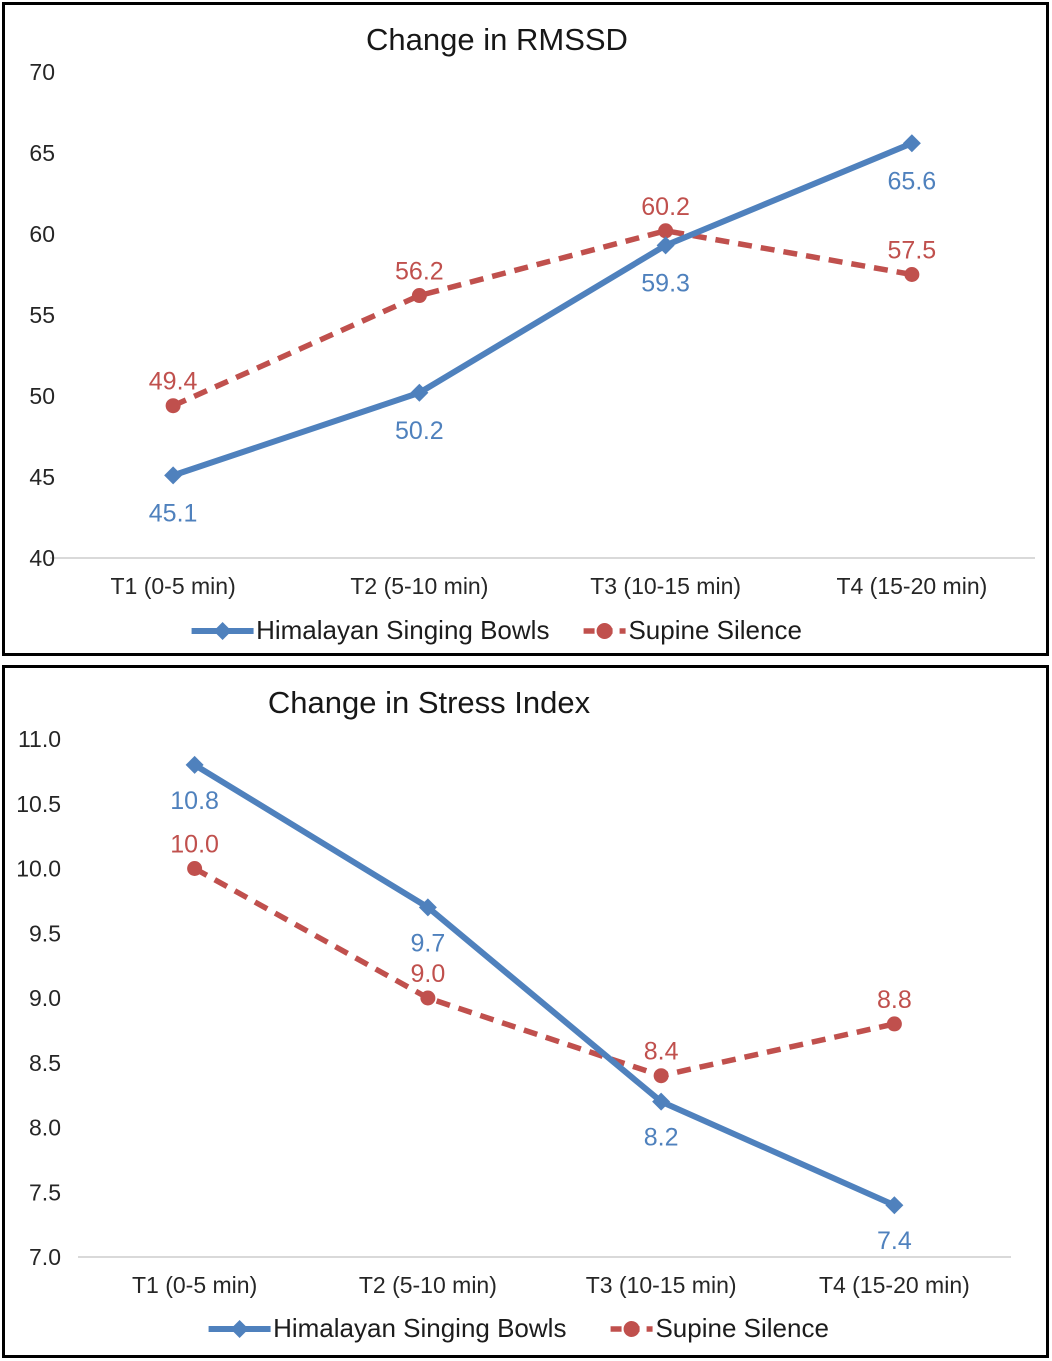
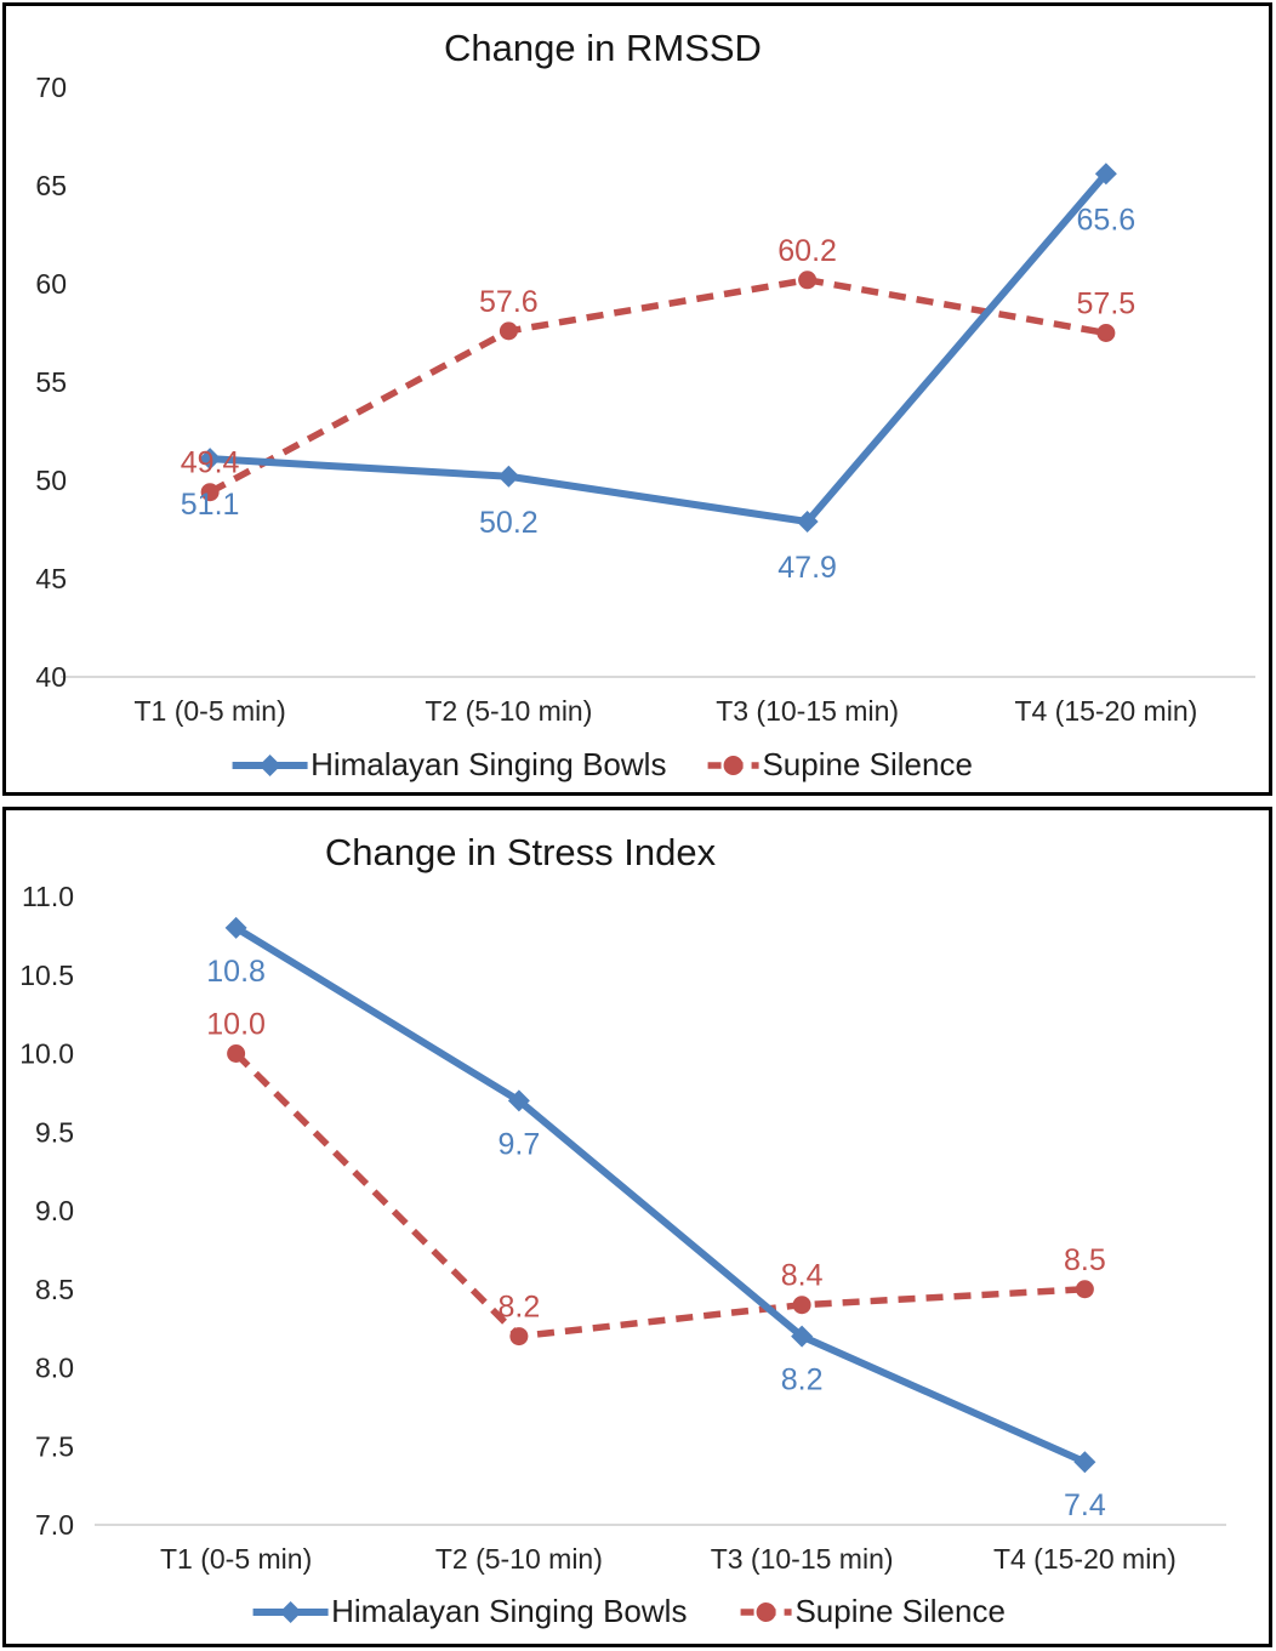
Change in RMSSD/Himalayan Singing Bowls/T1 (0-5 min): 45.1 -> 51.1
Change in RMSSD/Supine Silence/T2 (5-10 min): 56.2 -> 57.6
Change in RMSSD/Himalayan Singing Bowls/T3 (10-15 min): 59.3 -> 47.9
Change in Stress Index/Supine Silence/T2 (5-10 min): 9.0 -> 8.2
Change in Stress Index/Supine Silence/T4 (15-20 min): 8.8 -> 8.5
